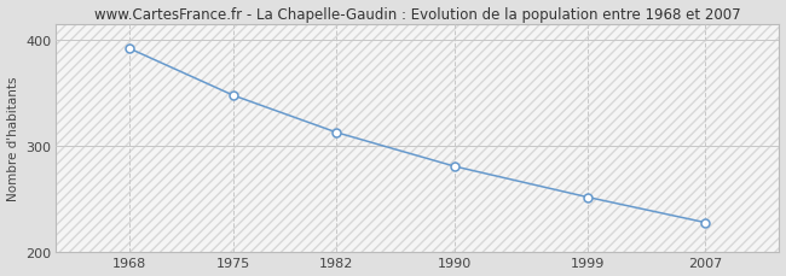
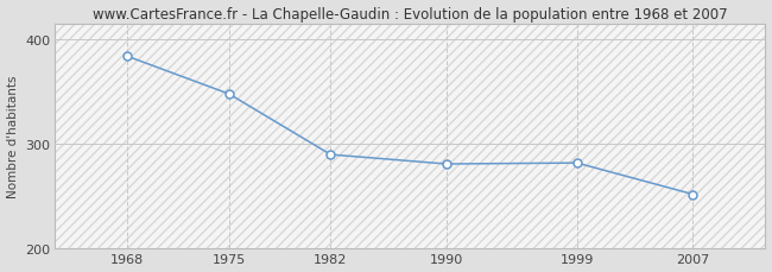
1968: 392 -> 384
1982: 313 -> 290
1999: 252 -> 282
2007: 228 -> 252
